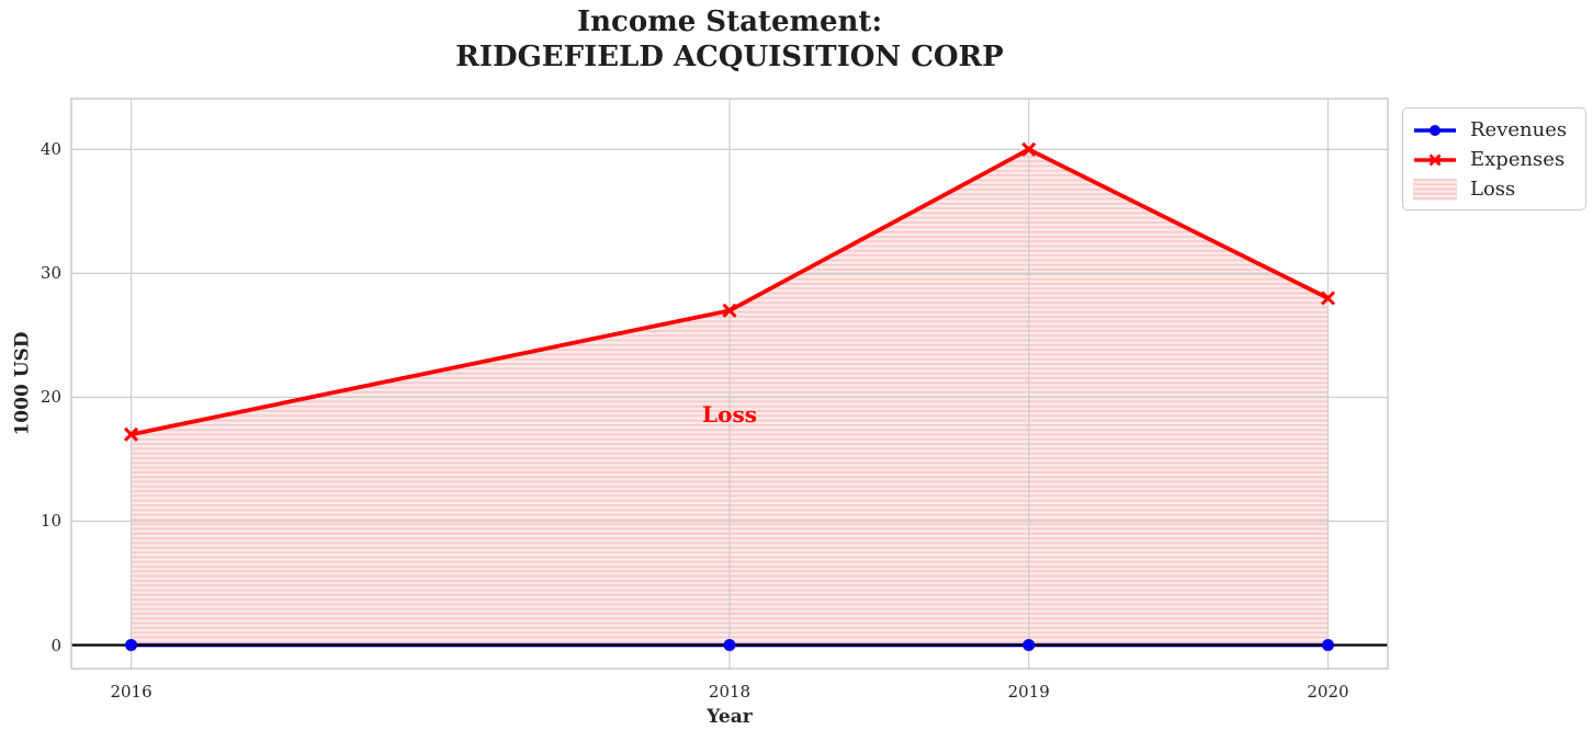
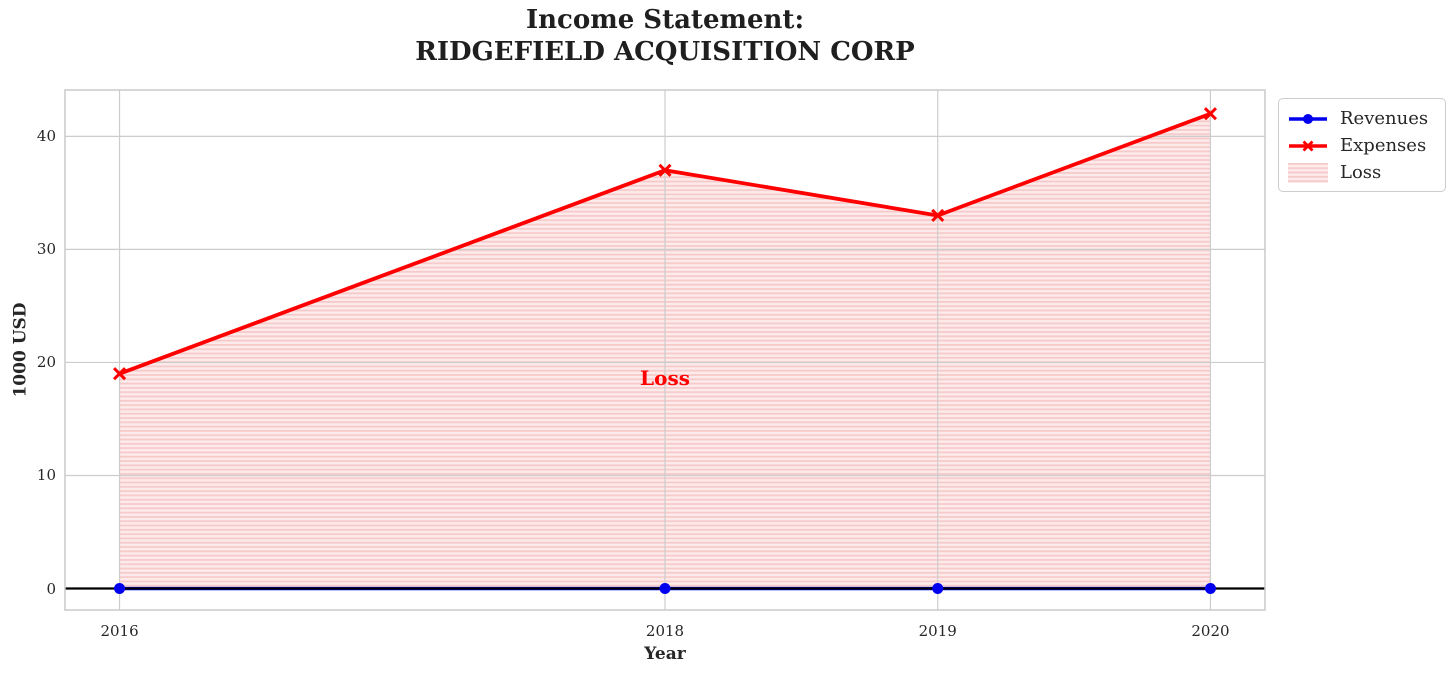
Expenses/2016: 17 -> 19
Expenses/2018: 27 -> 37
Expenses/2019: 40 -> 33
Expenses/2020: 28 -> 42
